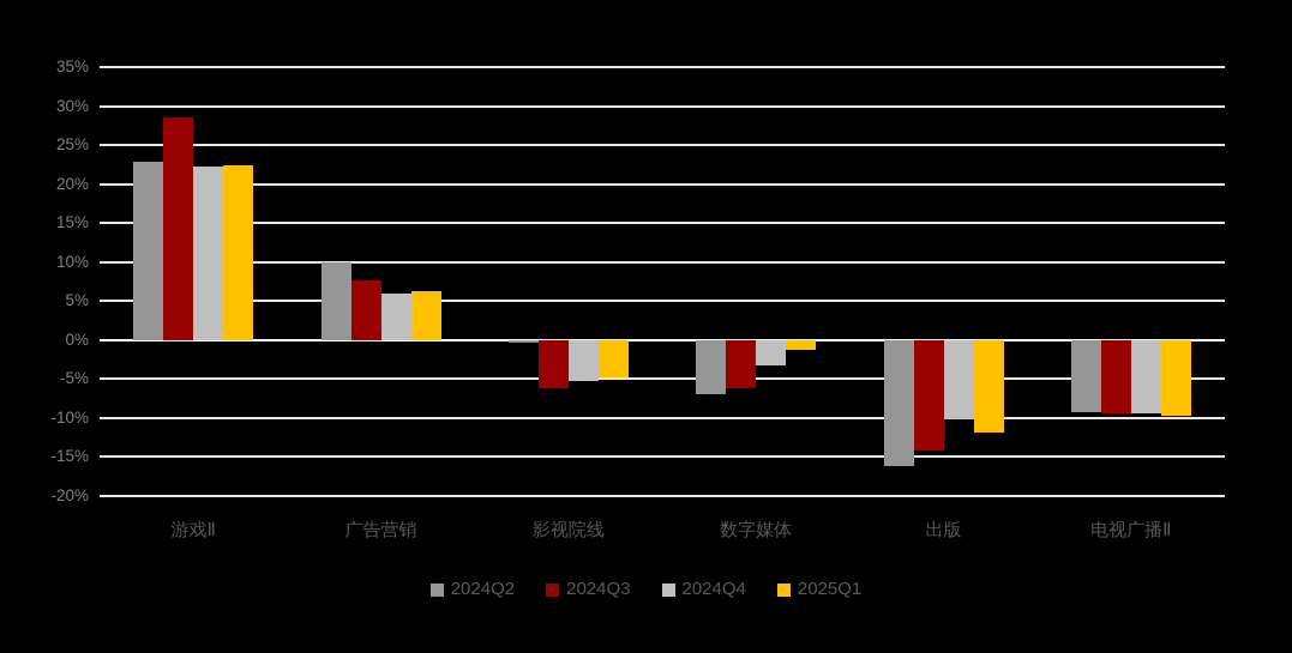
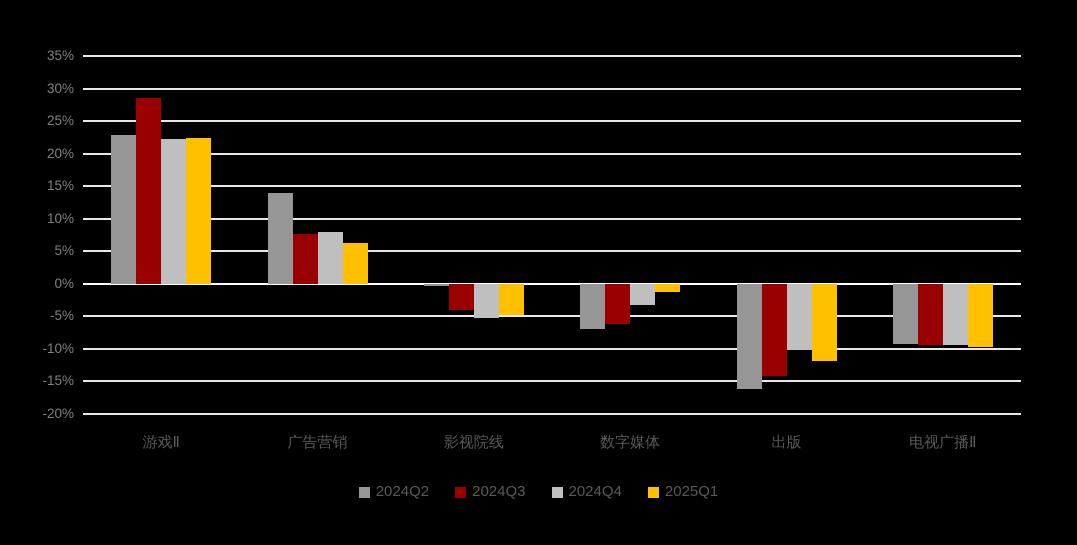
2024Q2/广告营销: 10% -> 14%
2024Q4/广告营销: 6% -> 8%
2024Q3/影视院线: -6% -> -4%
